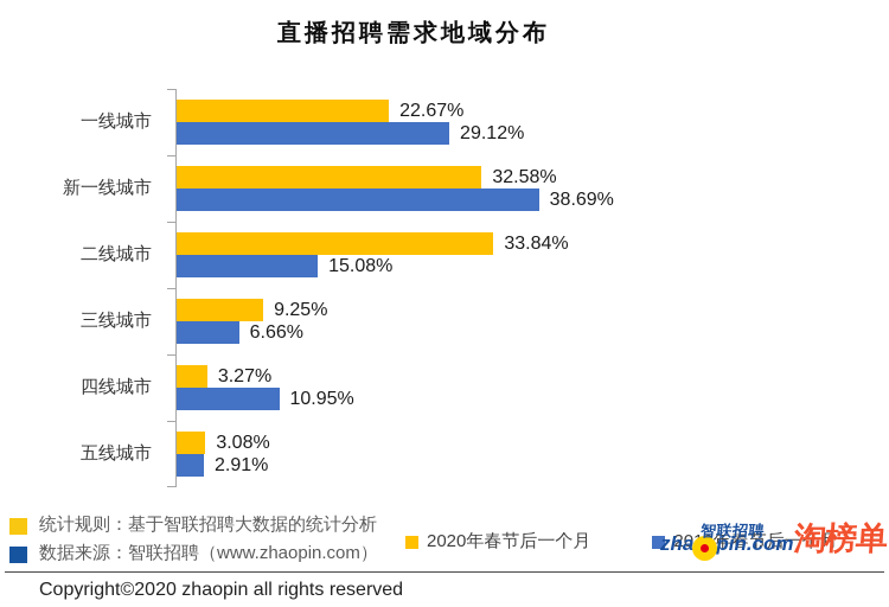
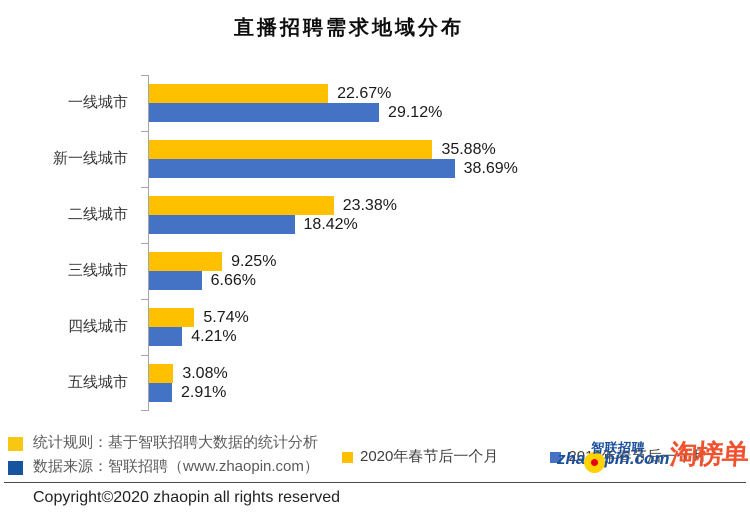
2020年春节后一个月/新一线城市: 32.58% -> 35.88%
2020年春节后一个月/二线城市: 33.84% -> 23.38%
2019年春节后一个月/二线城市: 15.08% -> 18.42%
2020年春节后一个月/四线城市: 3.27% -> 5.74%
2019年春节后一个月/四线城市: 10.95% -> 4.21%
